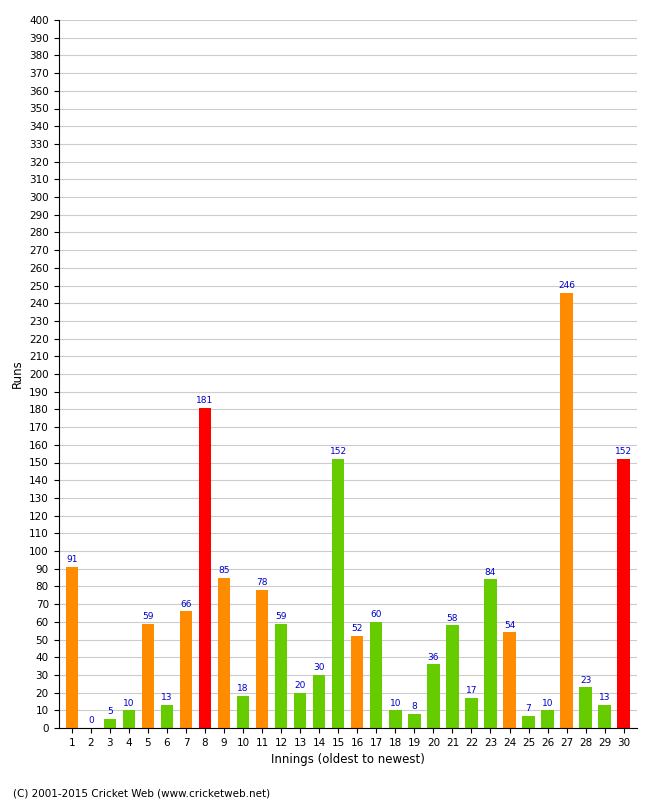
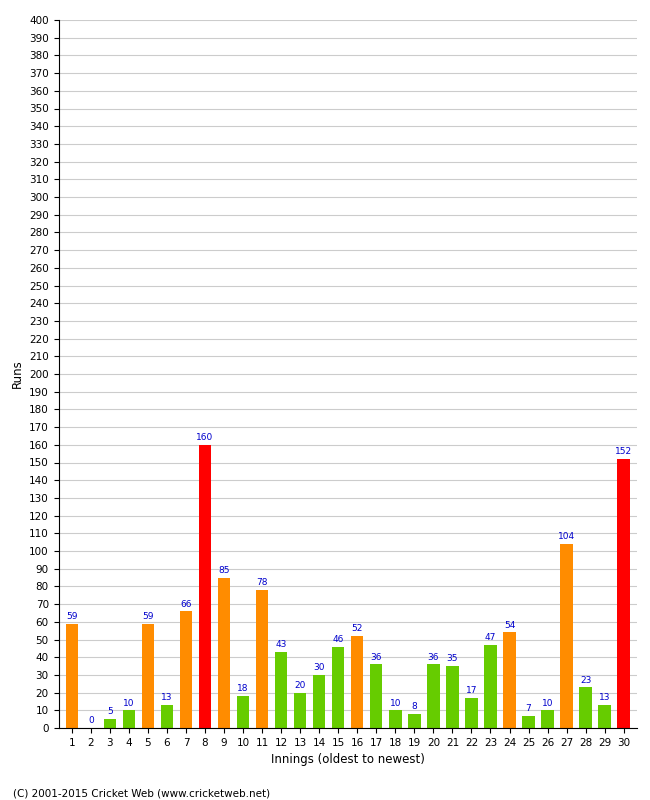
1: 91 -> 59
8: 181 -> 160
12: 59 -> 43
15: 152 -> 46
17: 60 -> 36
21: 58 -> 35
23: 84 -> 47
27: 246 -> 104
